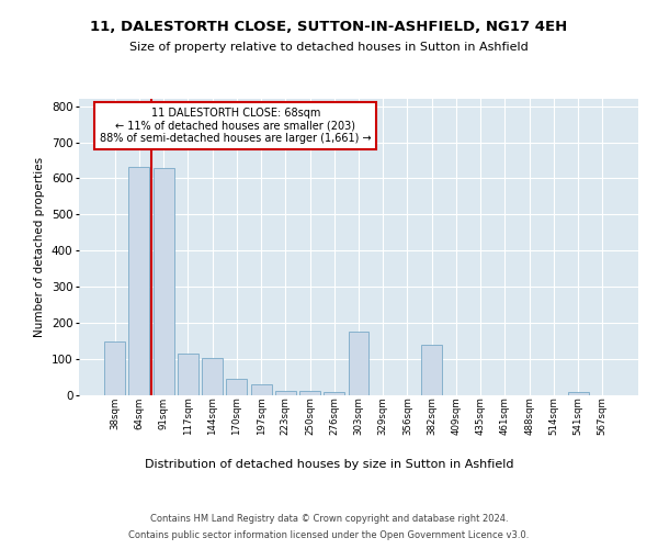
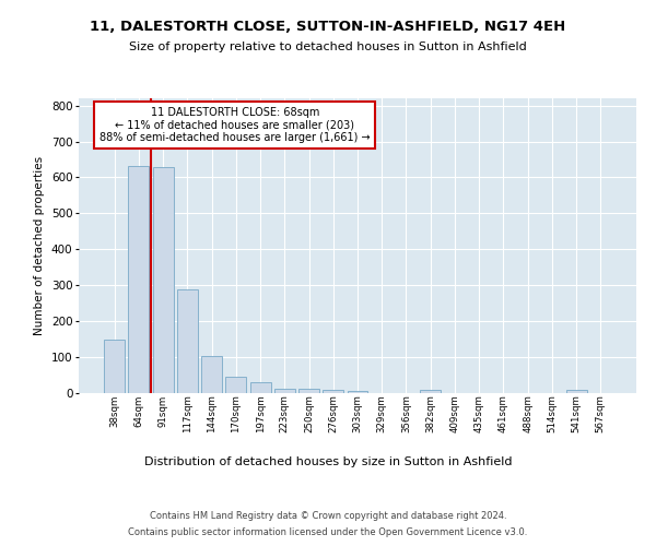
117sqm: 115 -> 288
303sqm: 175 -> 5
382sqm: 140 -> 8
